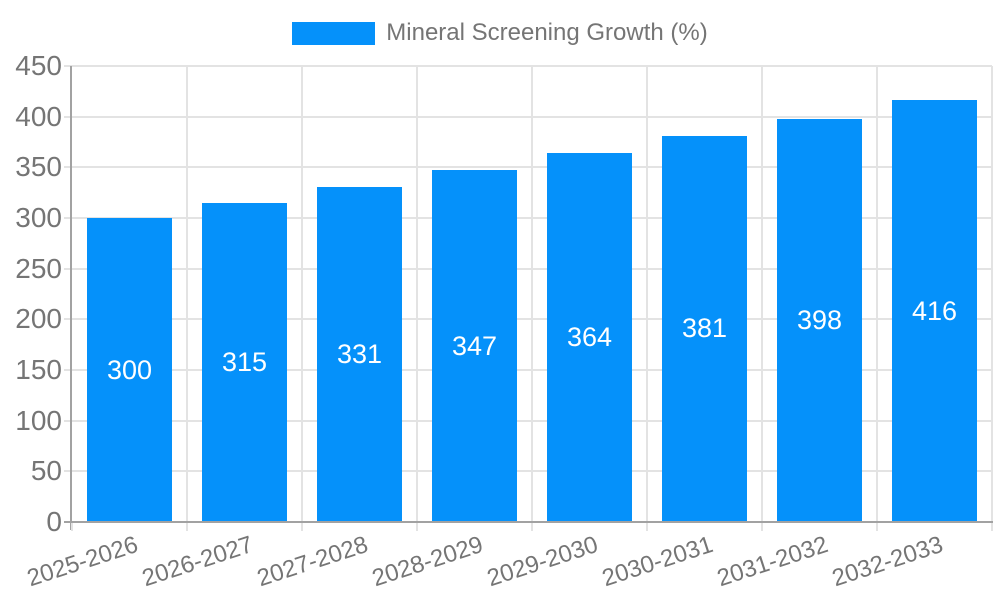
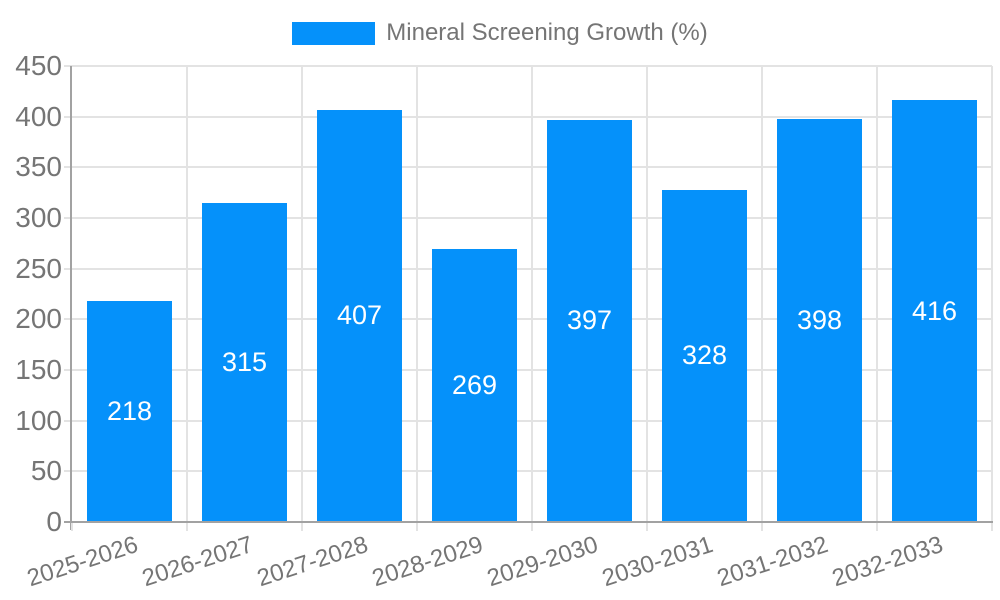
2025-2026: 300 -> 218
2027-2028: 331 -> 407
2028-2029: 347 -> 269
2029-2030: 364 -> 397
2030-2031: 381 -> 328
